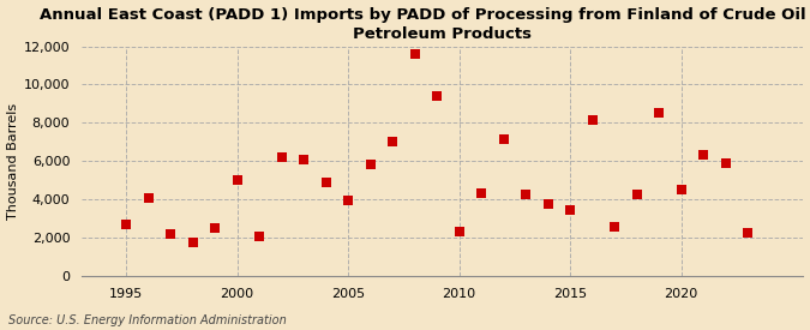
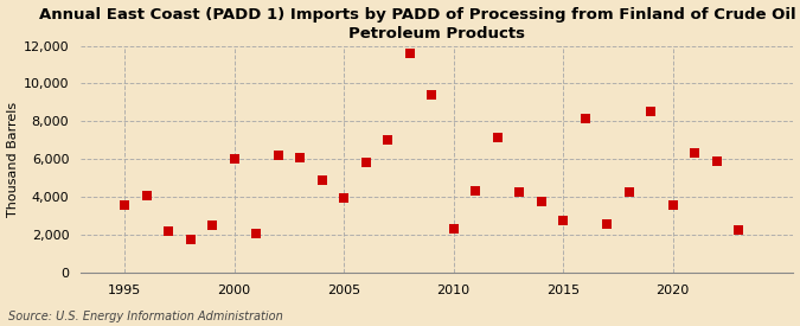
1995: 2,700 -> 3,600
2000: 5,000 -> 6,000
2015: 3,400 -> 2,800
2020: 4,600 -> 3,600
